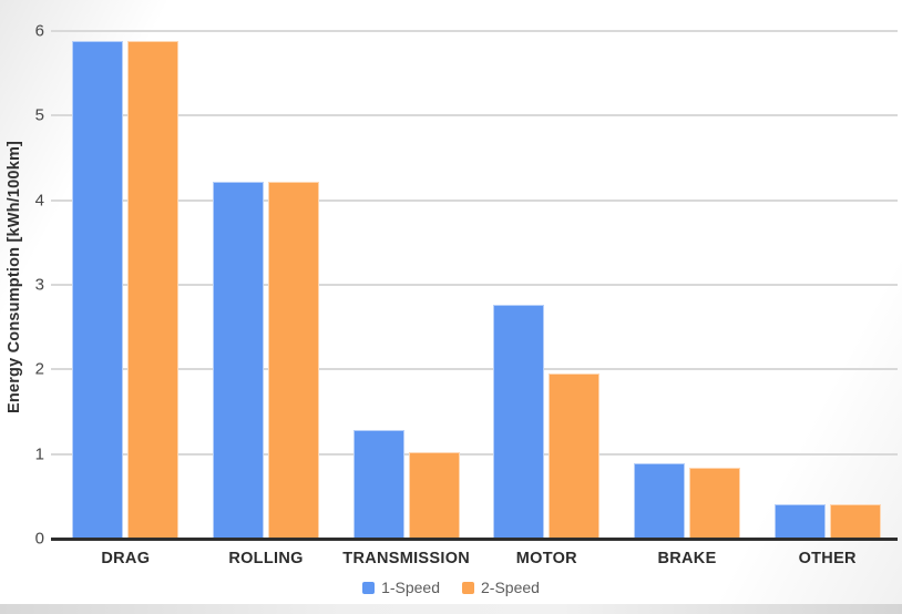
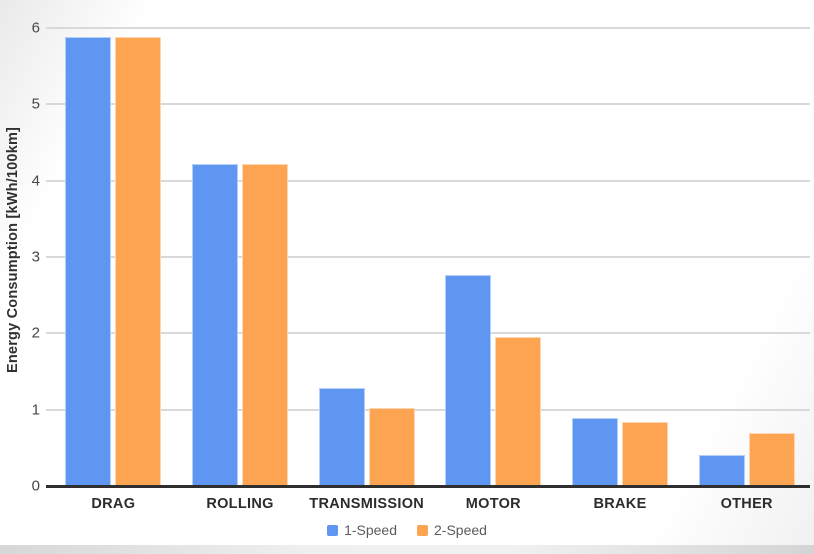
2-Speed/OTHER: 0.4 -> 0.7
